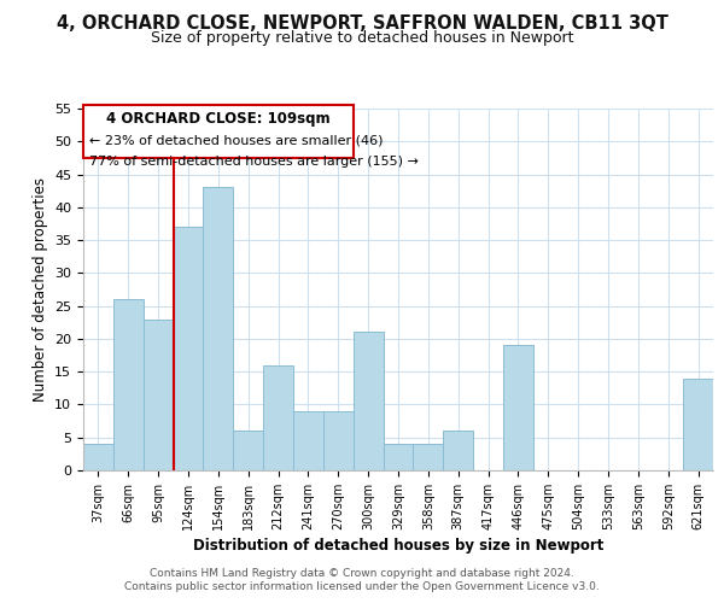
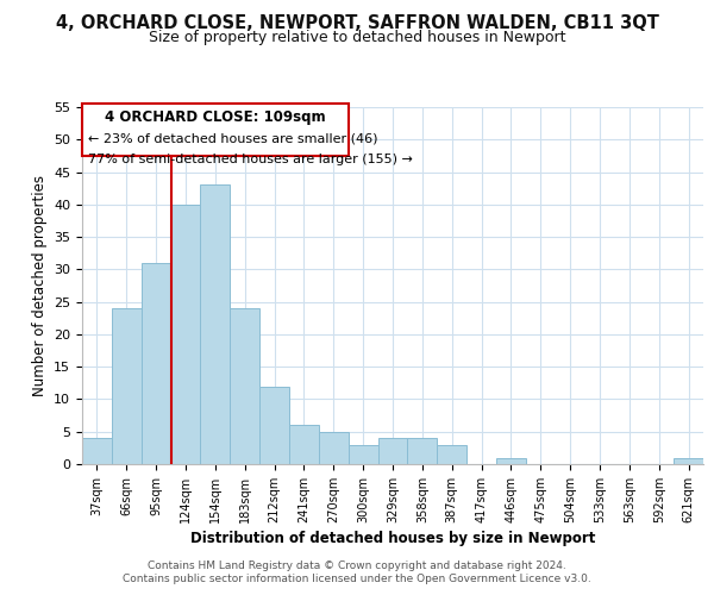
66sqm: 26 -> 24
95sqm: 23 -> 31
124sqm: 37 -> 40
183sqm: 6 -> 24
212sqm: 16 -> 12
241sqm: 9 -> 6
270sqm: 9 -> 5
300sqm: 21 -> 3
387sqm: 6 -> 3
446sqm: 19 -> 1
621sqm: 14 -> 1
